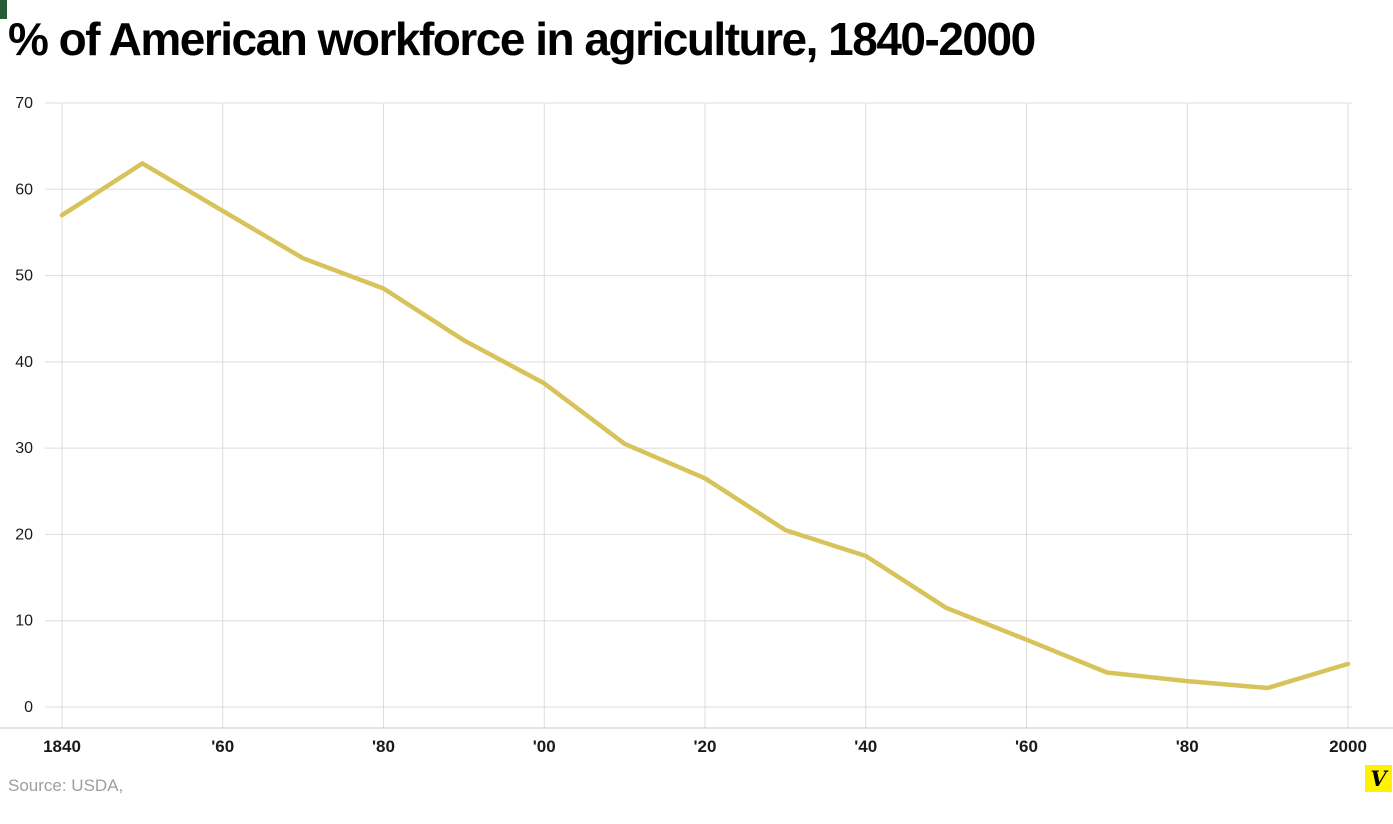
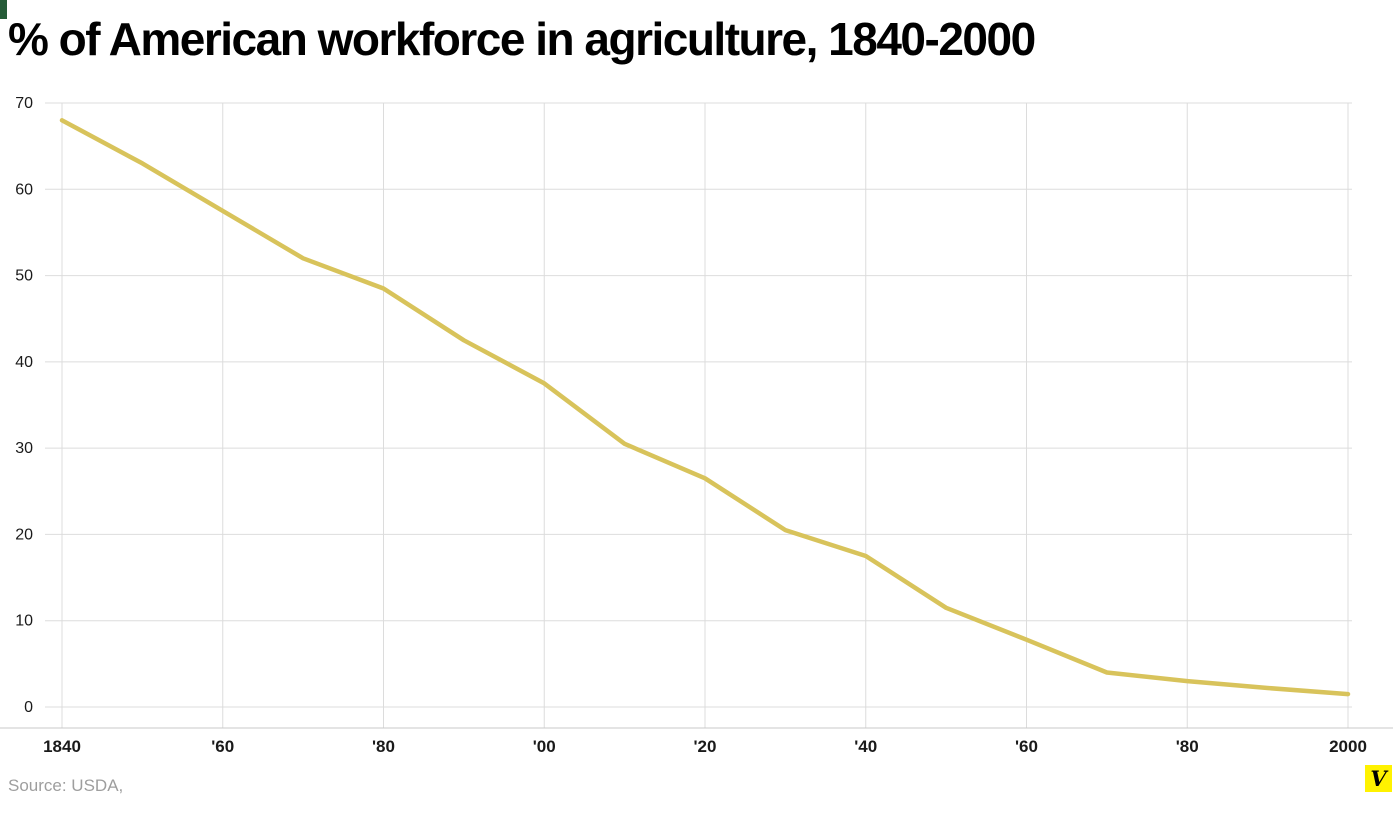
1840: 57 -> 68
2000: 5 -> 2
